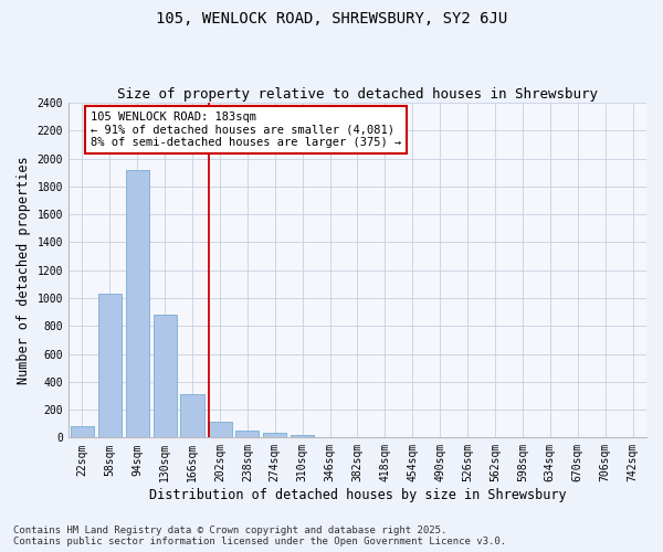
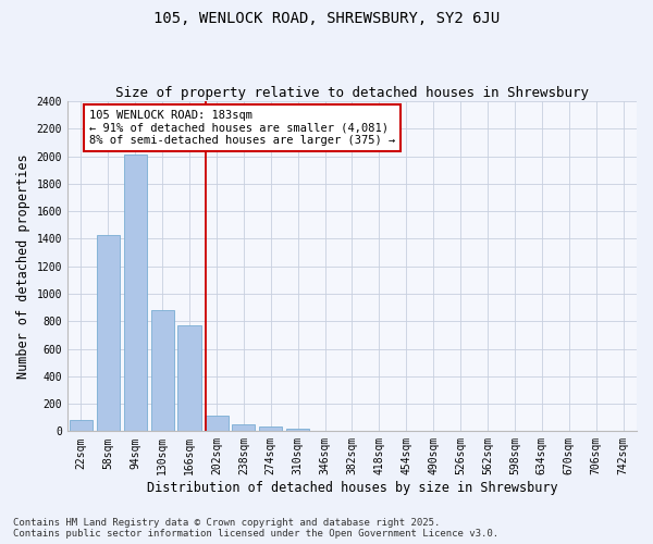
58sqm: 1030 -> 1430
94sqm: 1920 -> 2010
166sqm: 320 -> 770
